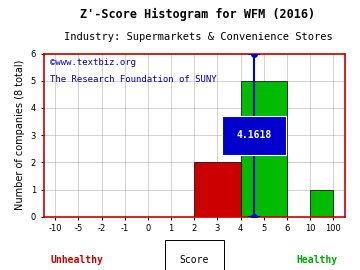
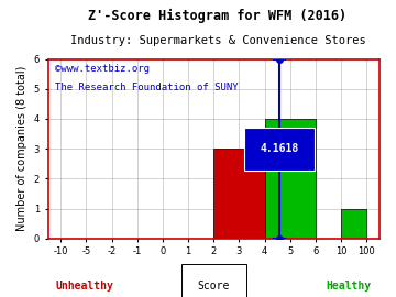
3: 2 -> 3
5: 5 -> 4
